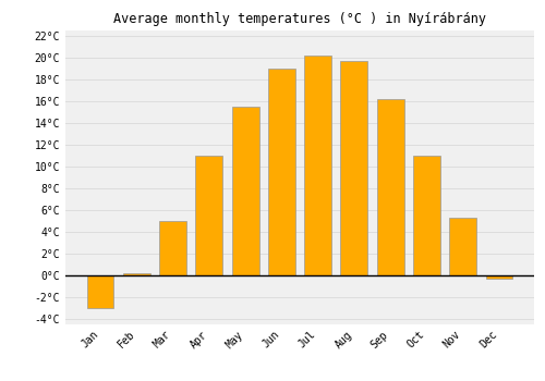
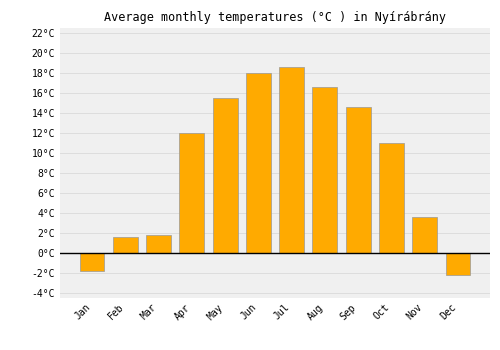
Jan: -3.0°C -> -1.8°C
Feb: 0.2°C -> 1.6°C
Mar: 5.0°C -> 1.8°C
Apr: 11.0°C -> 12.0°C
Jun: 19.0°C -> 18.0°C
Jul: 20.2°C -> 18.6°C
Aug: 19.7°C -> 16.6°C
Sep: 16.2°C -> 14.6°C
Nov: 5.3°C -> 3.6°C
Dec: -0.3°C -> -2.2°C
